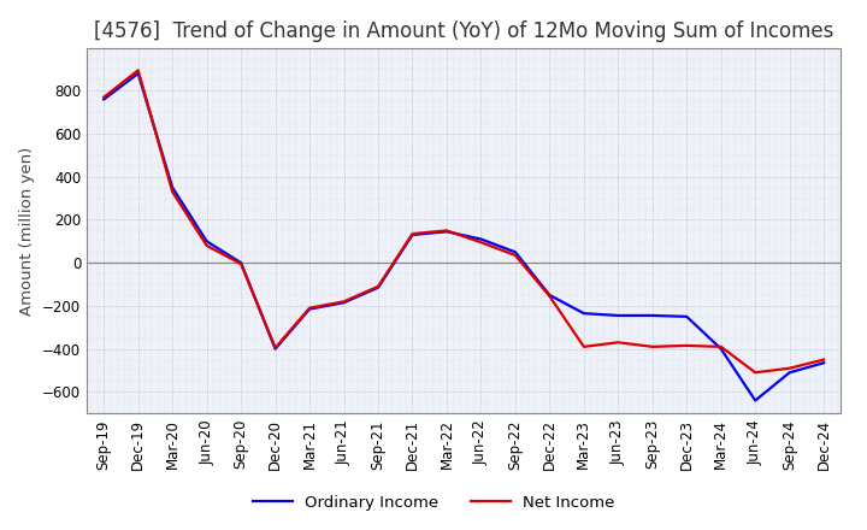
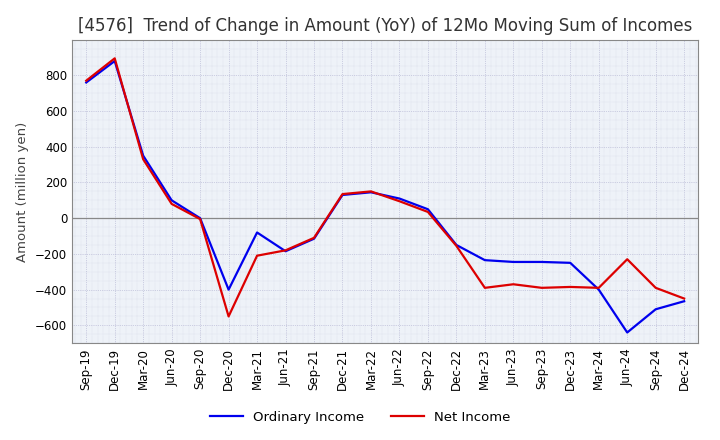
Net Income/Dec-20: -400 -> -550
Ordinary Income/Mar-21: -220 -> -80
Net Income/Jun-24: -510 -> -230
Net Income/Sep-24: -490 -> -390
